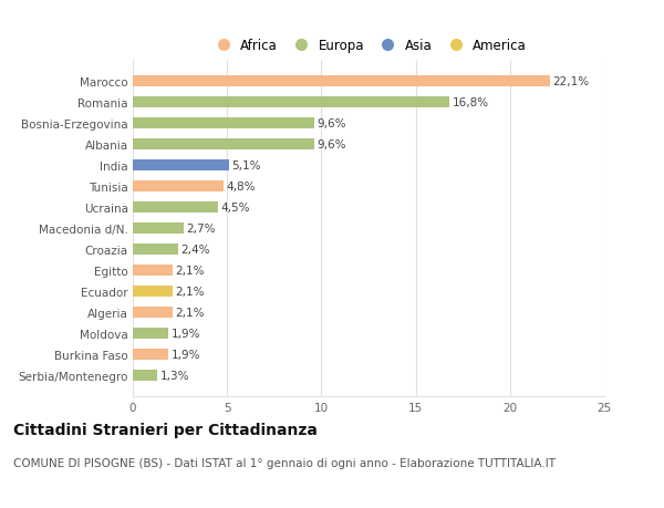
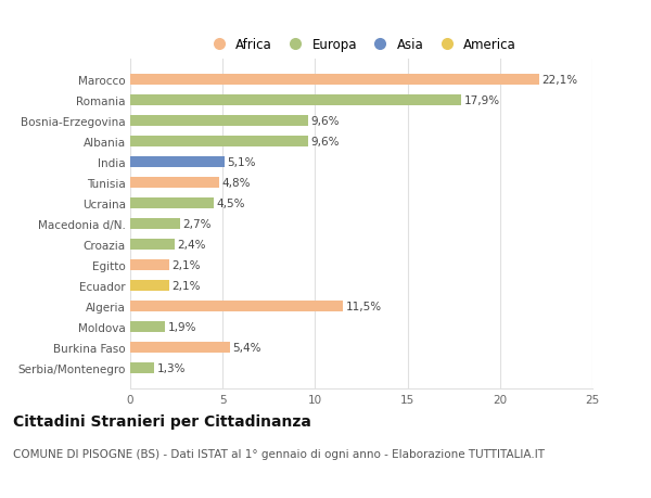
Romania: 16,8% -> 17,9%
Algeria: 2,1% -> 11,5%
Burkina Faso: 1,9% -> 5,4%
